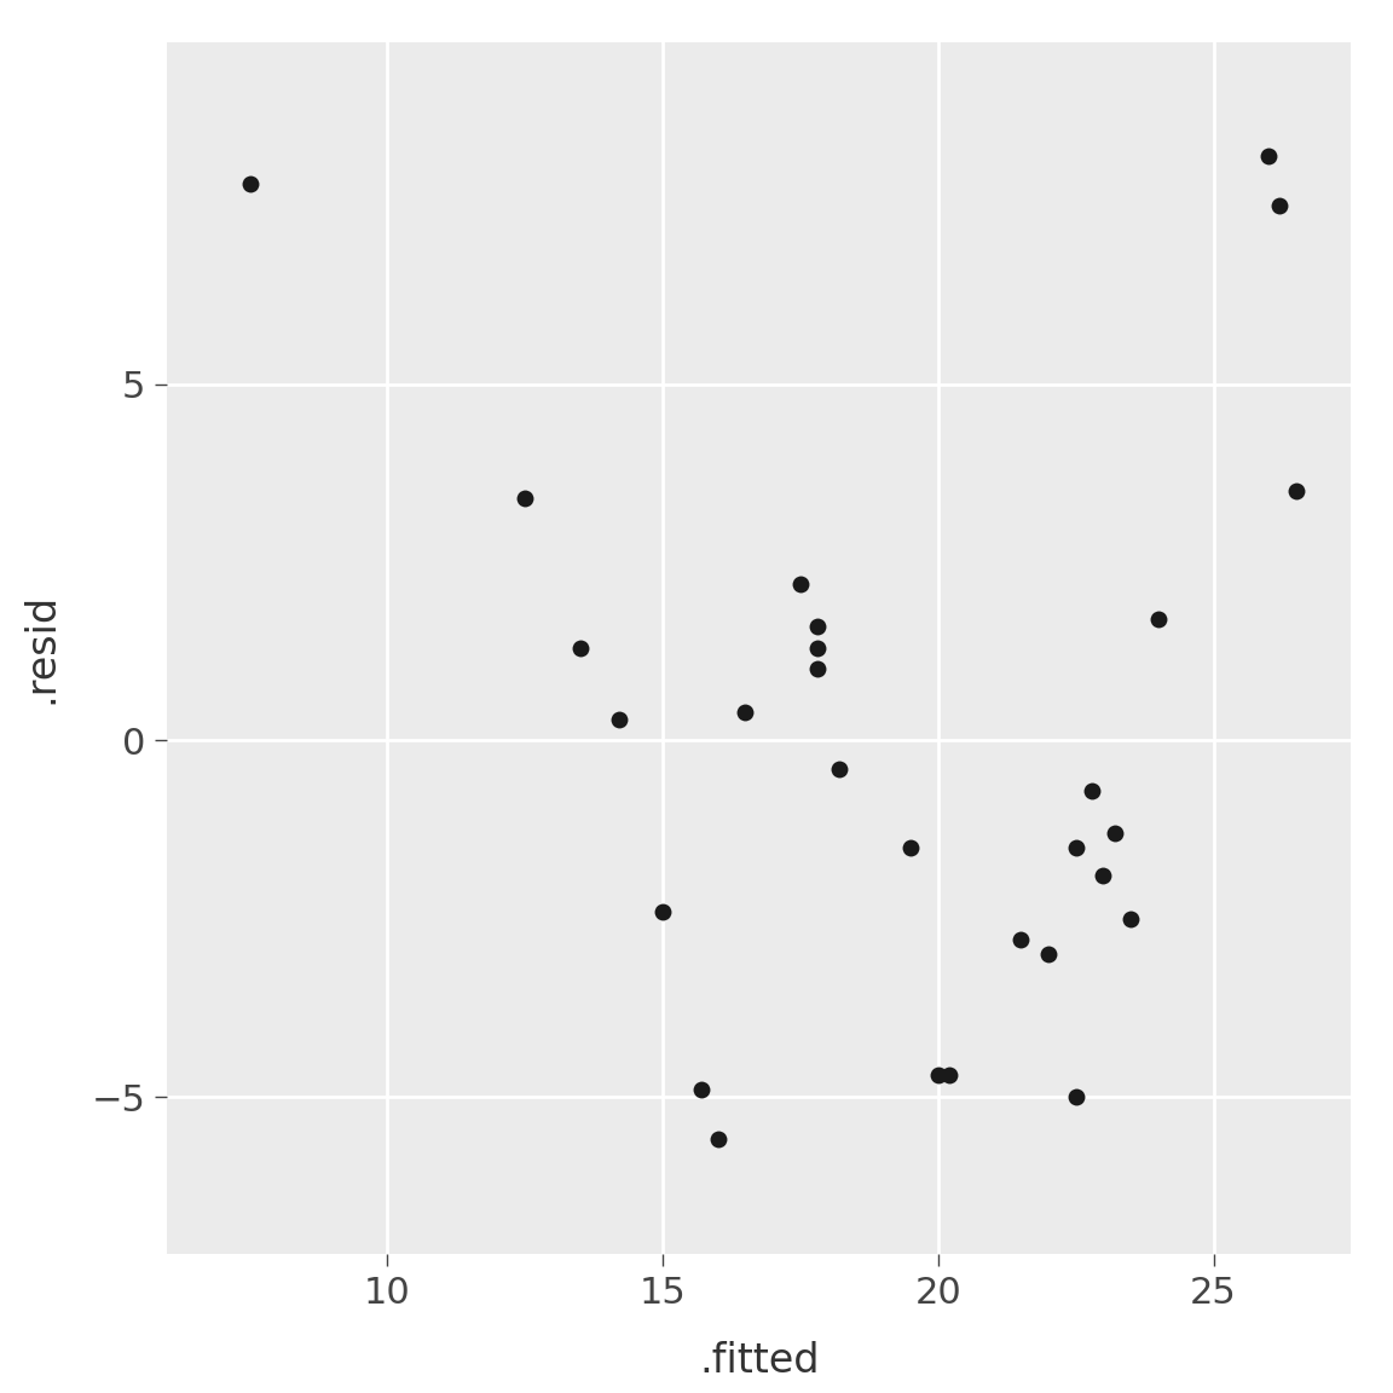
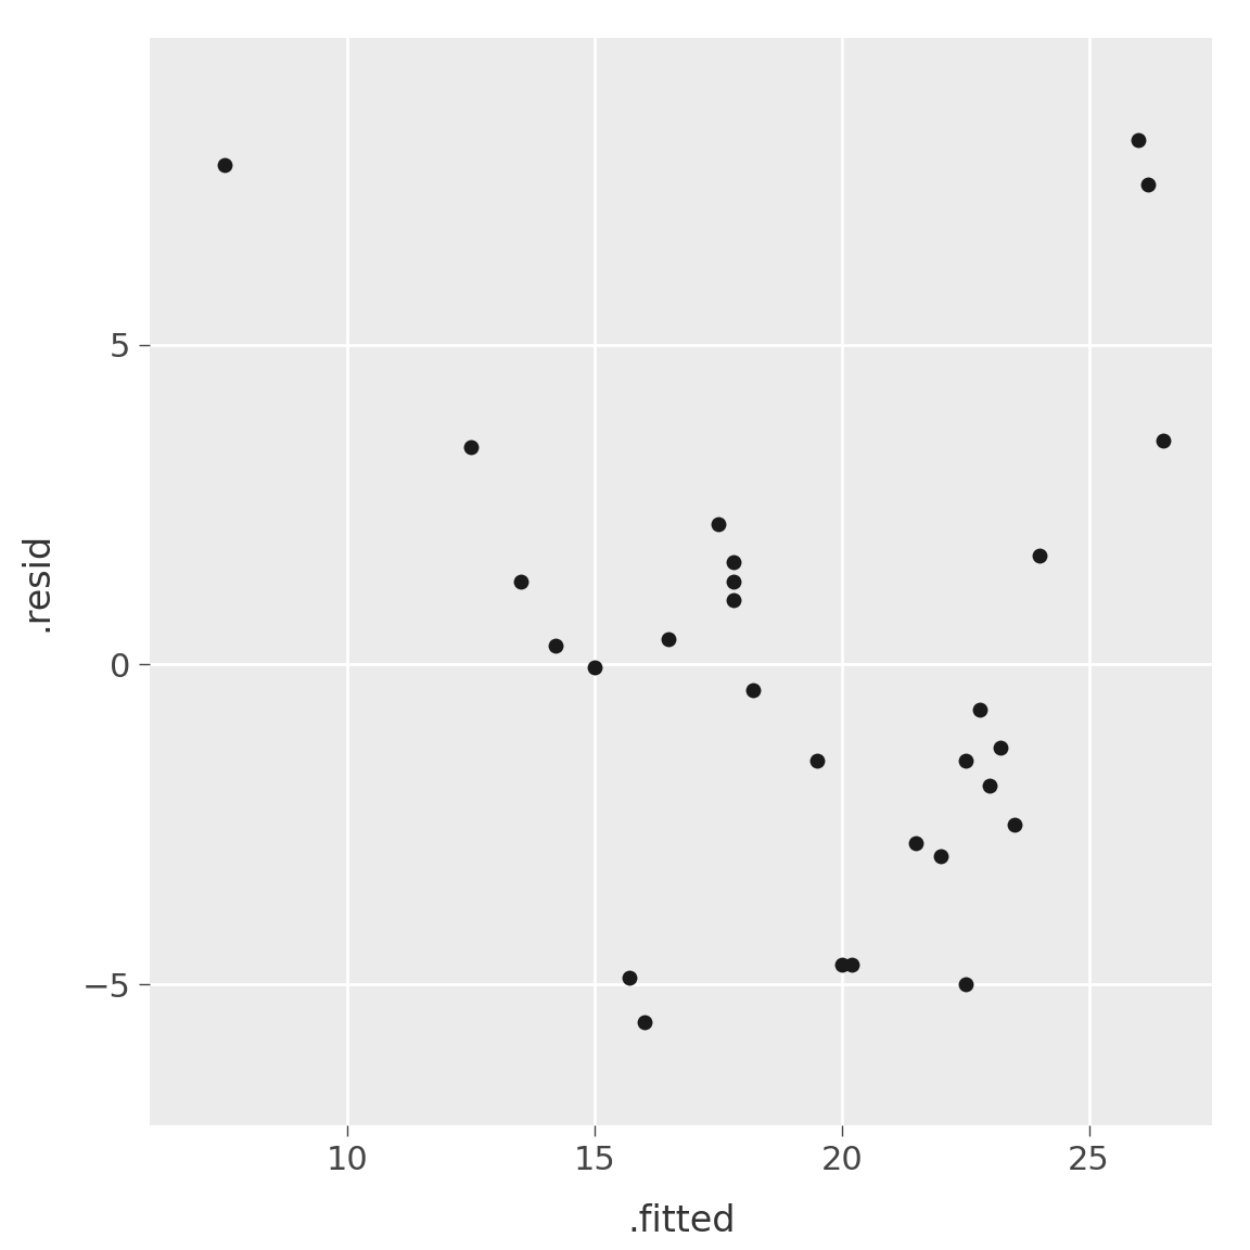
15: -2.40 -> -0.05
